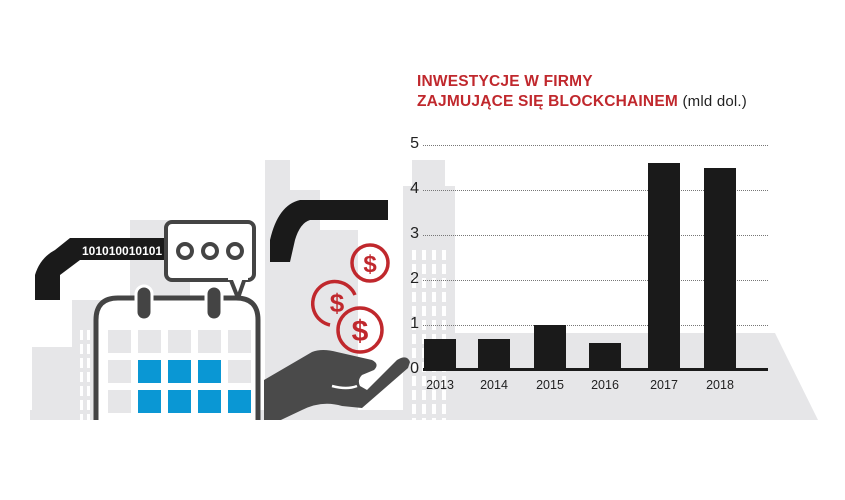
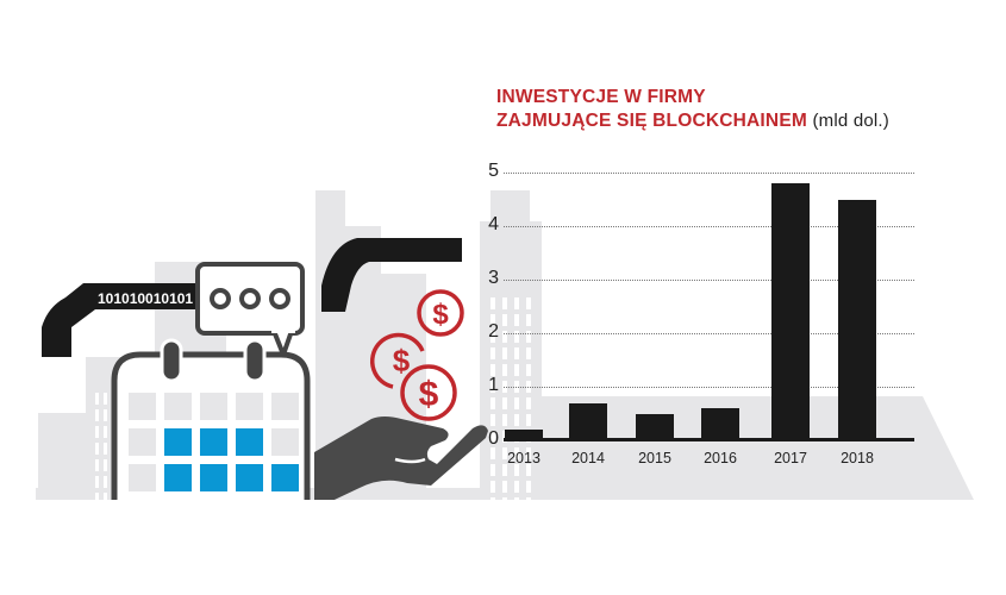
2013: 0.7 -> 0.2
2015: 1.0 -> 0.5
2017: 4.6 -> 4.8
